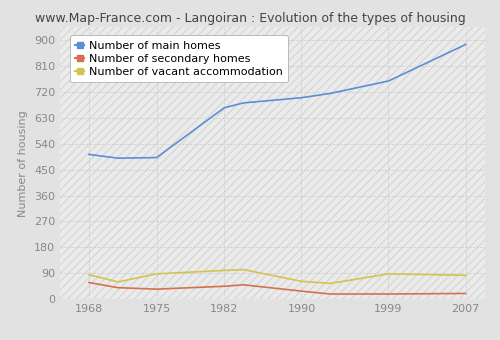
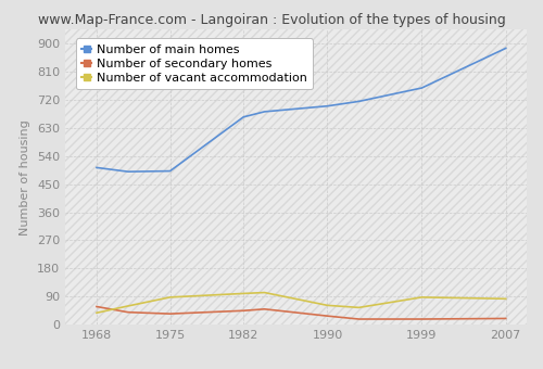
Number of vacant accommodation/1968: 85 -> 38
